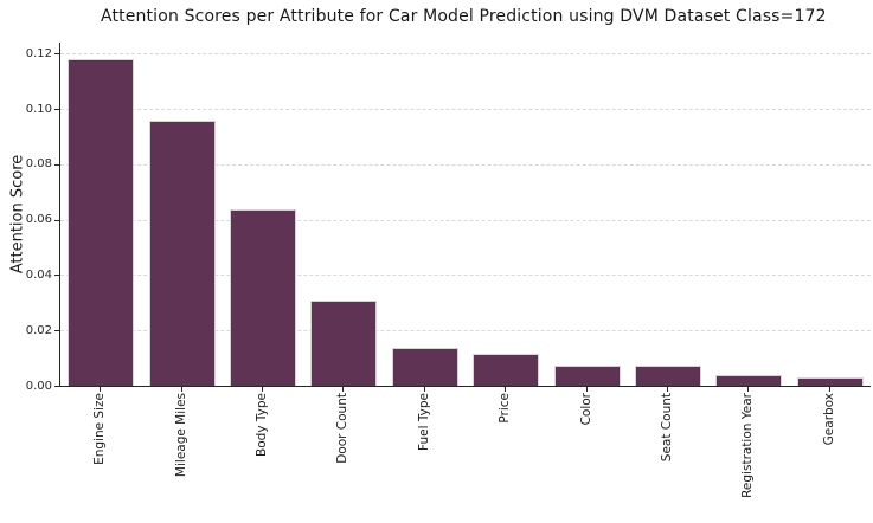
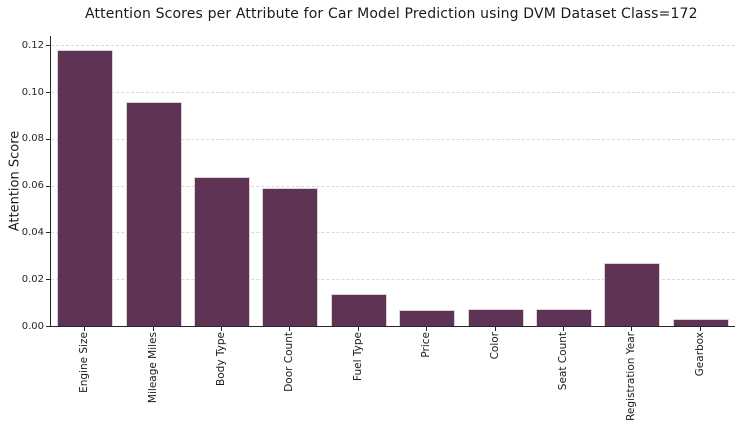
Door Count: 0.031 -> 0.059
Price: 0.012 -> 0.007
Registration Year: 0.004 -> 0.027
